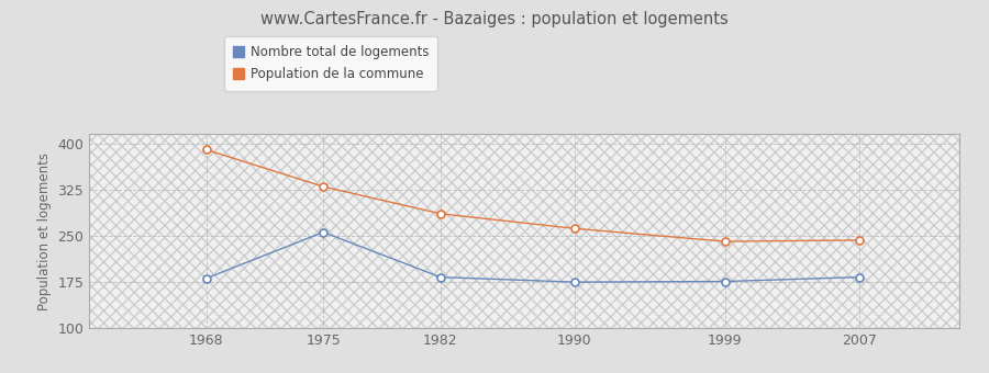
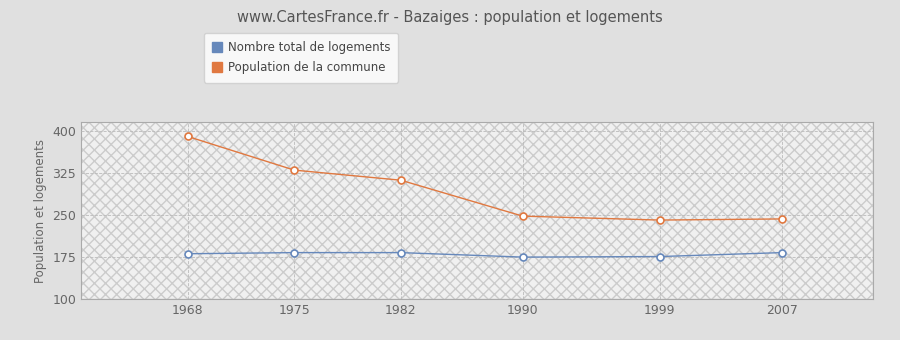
Nombre total de logements/1975: 256 -> 183
Population de la commune/1982: 286 -> 312
Population de la commune/1990: 262 -> 248
